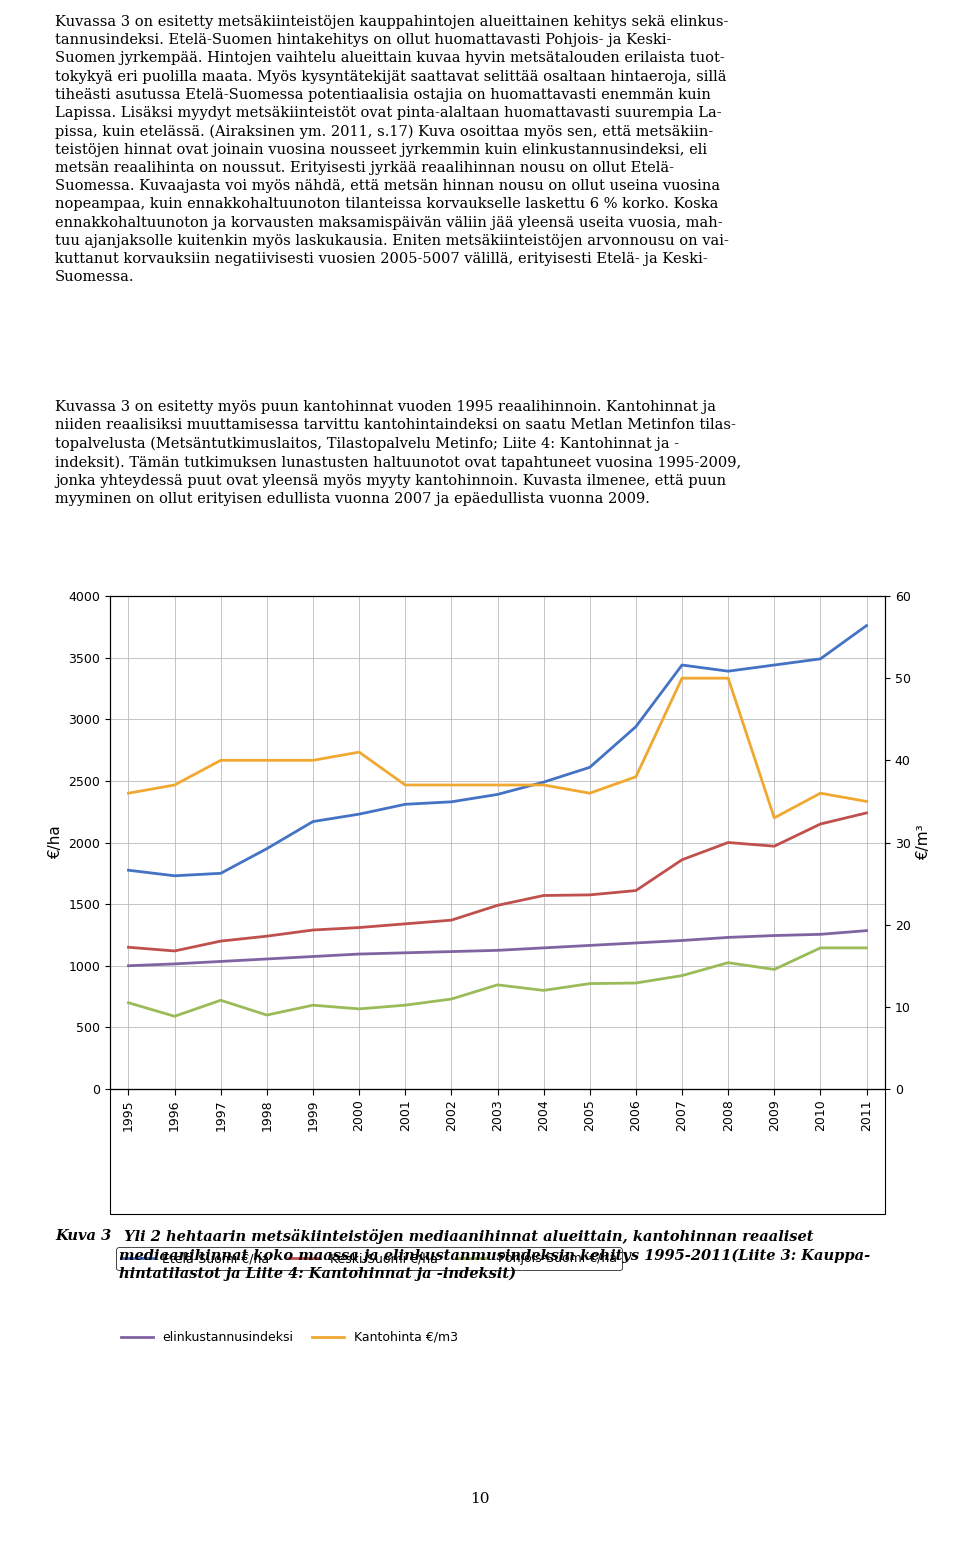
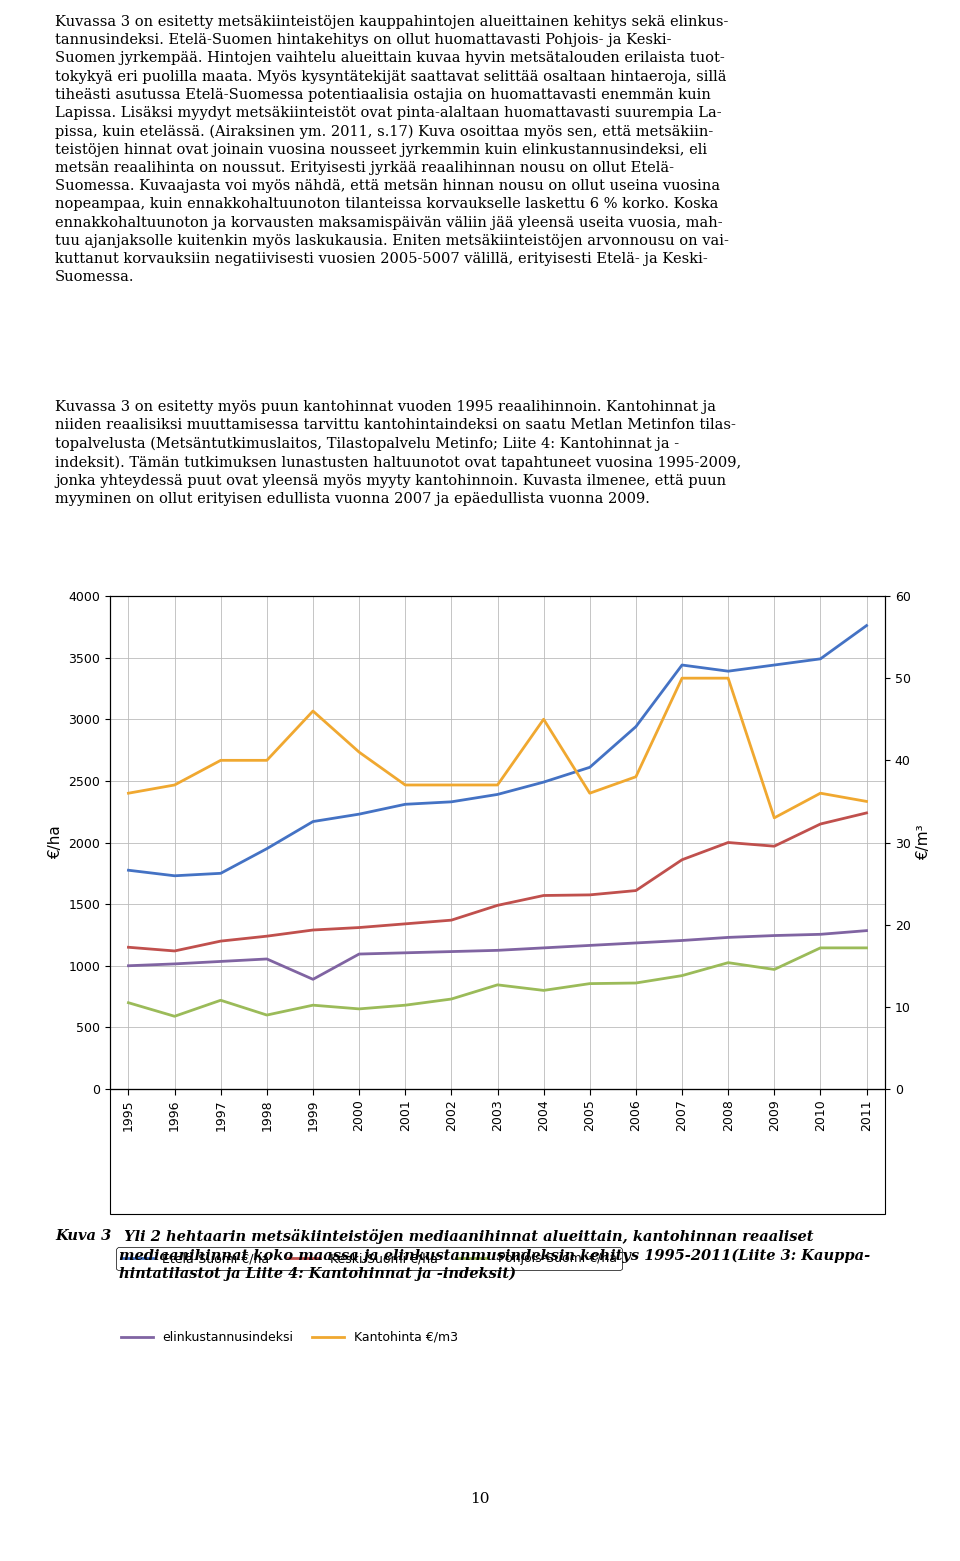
elinkustannusindeksi/1999: 1080 -> 890
Kantohinta €/m3/1999: 40 -> 46
Kantohinta €/m3/2004: 37 -> 45
